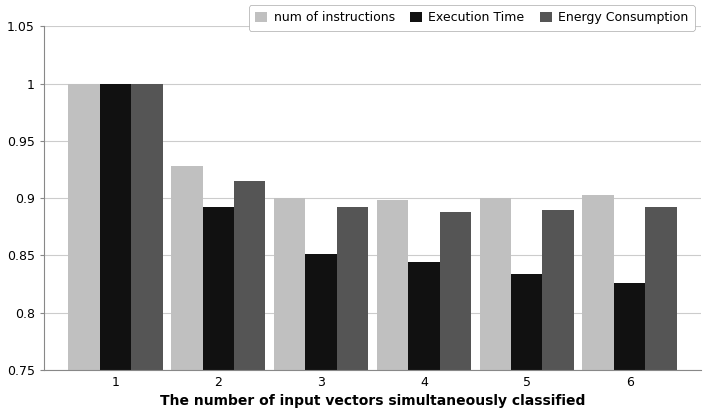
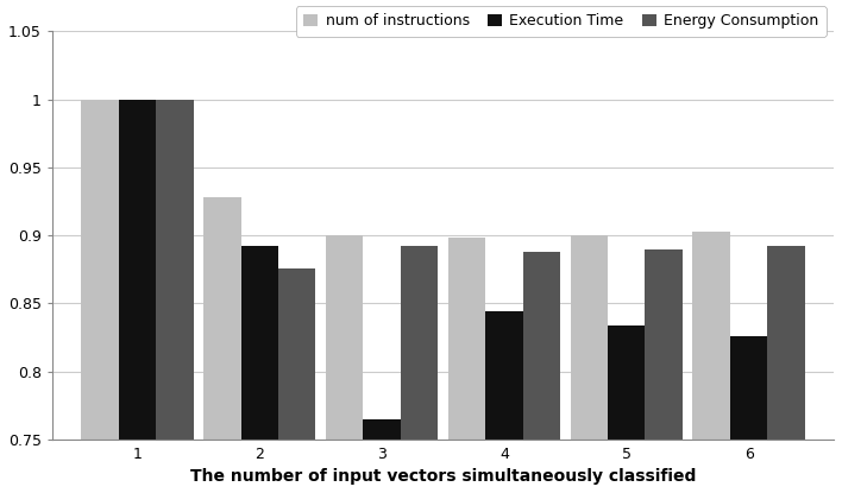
Energy Consumption/2: 0.915 -> 0.876
Execution Time/3: 0.851 -> 0.765
